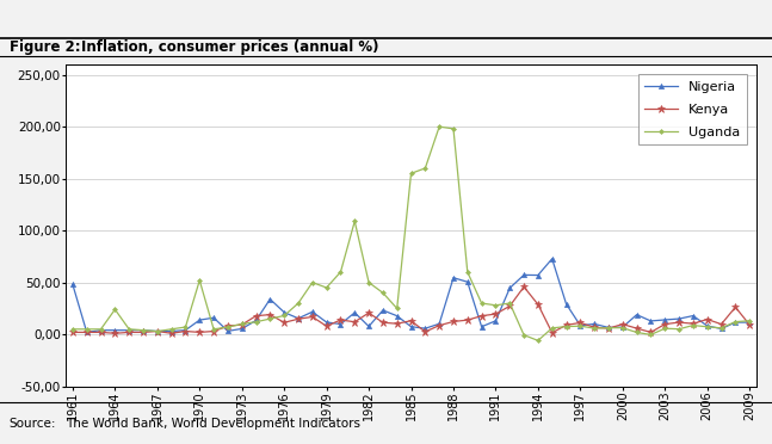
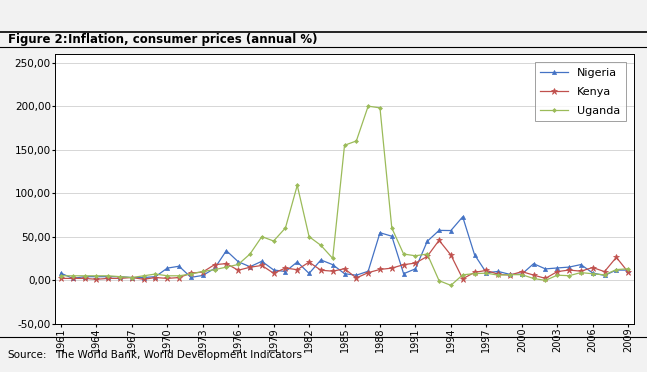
Nigeria/1961: 48 -> 8
Uganda/1964: 24 -> 5
Uganda/1970: 52 -> 5
